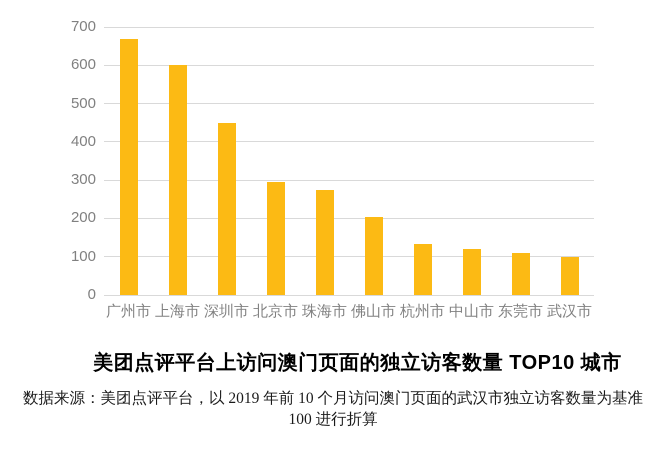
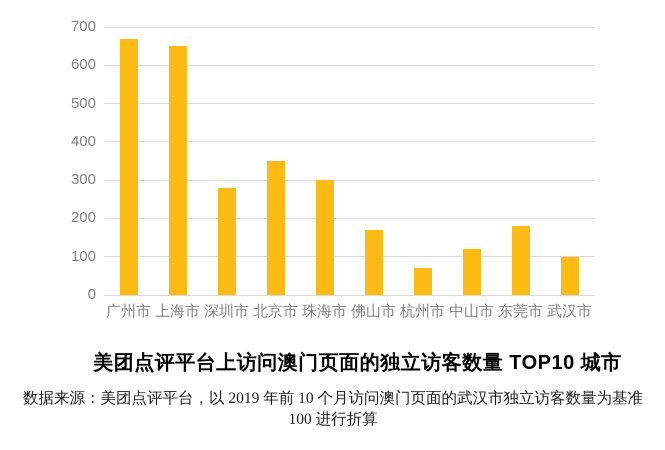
上海市: 600 -> 650
深圳市: 450 -> 280
北京市: 300 -> 350
珠海市: 280 -> 300
佛山市: 200 -> 170
杭州市: 130 -> 70
东莞市: 110 -> 180
